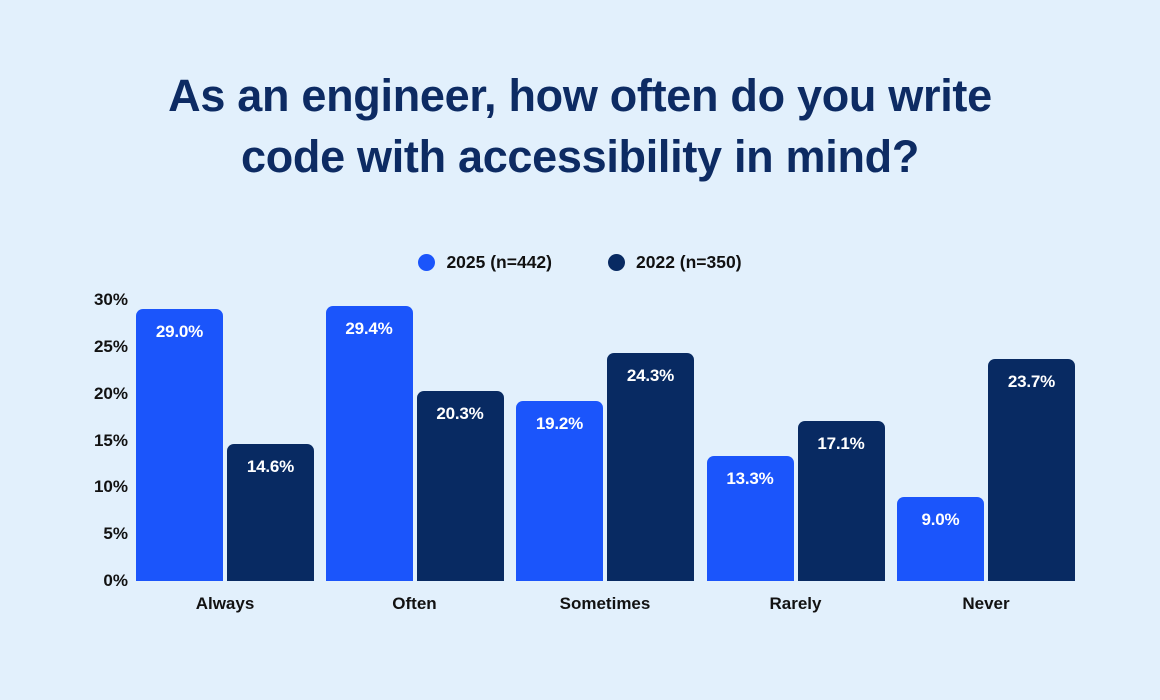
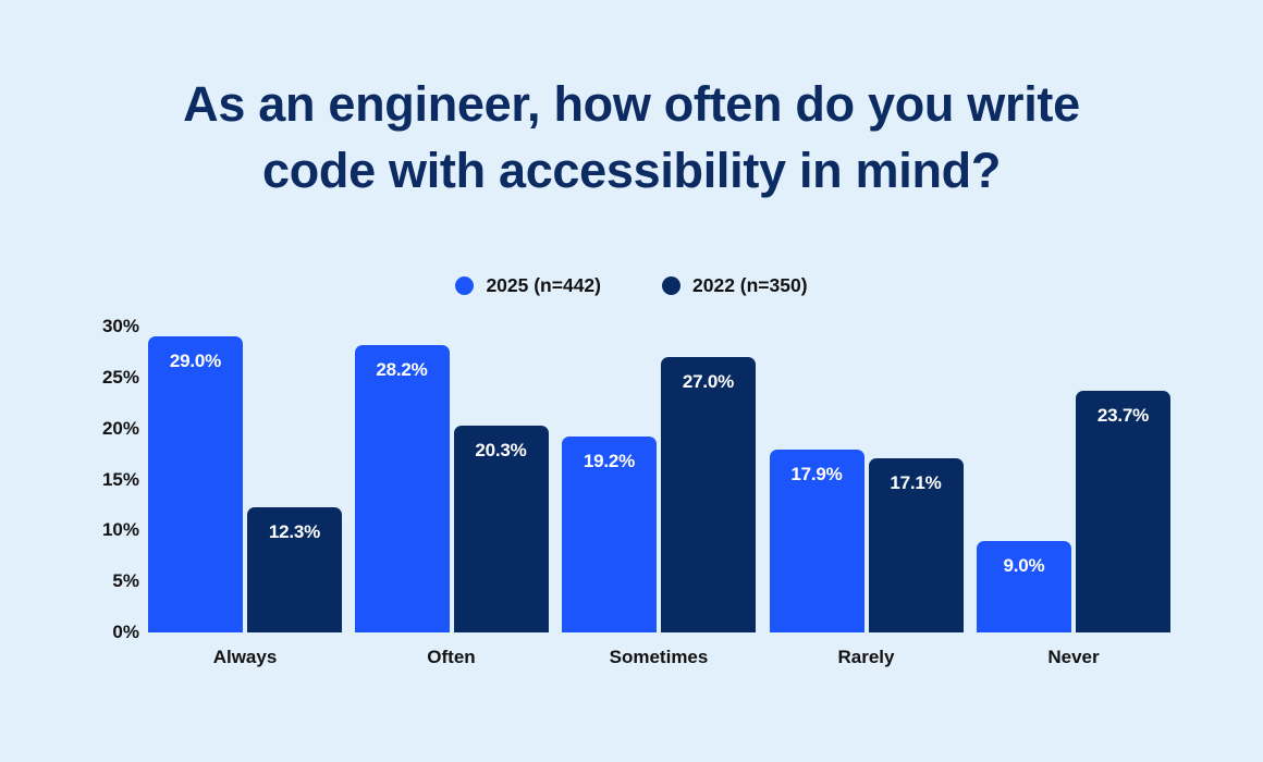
2022 (n=350)/Always: 14.6% -> 12.3%
2025 (n=442)/Often: 29.4% -> 28.2%
2022 (n=350)/Sometimes: 24.3% -> 27.0%
2025 (n=442)/Rarely: 13.3% -> 17.9%
